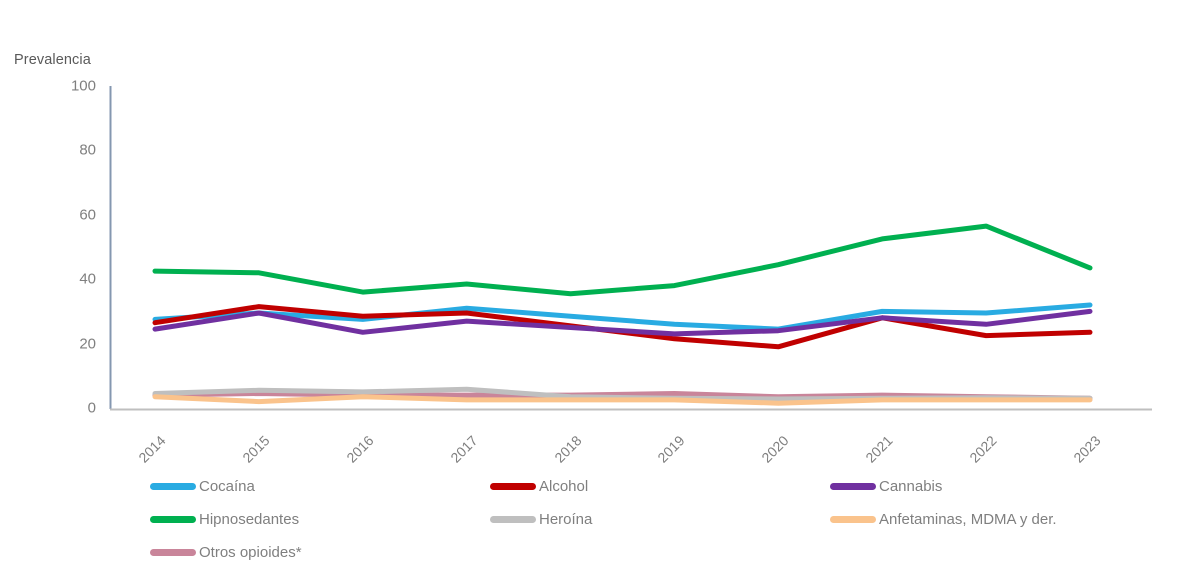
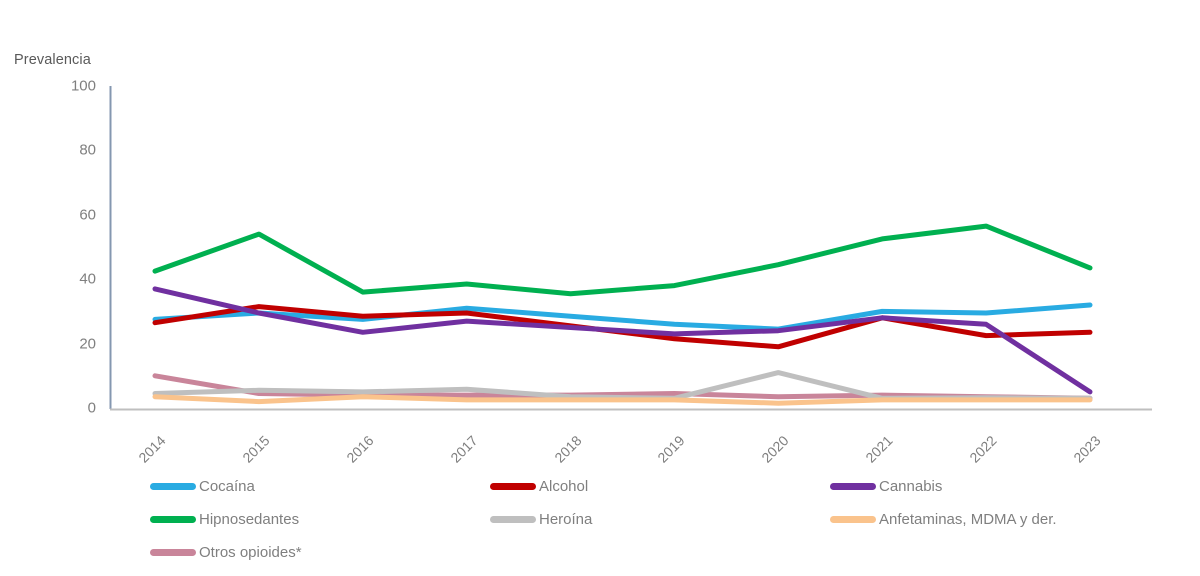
Cannabis/2014: 24 -> 37
Otros opioides*/2014: 4 -> 10
Hipnosedantes/2015: 42 -> 54
Heroína/2020: 3 -> 11
Cannabis/2023: 30 -> 5
